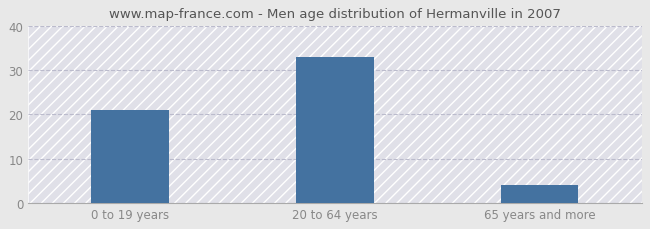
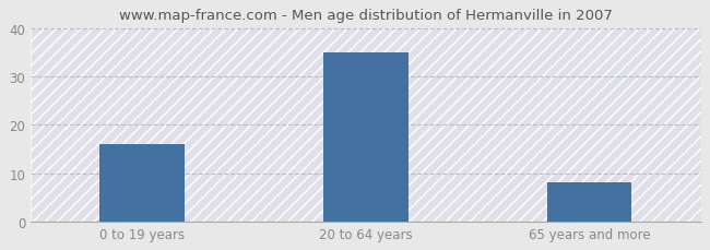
0 to 19 years: 21 -> 16
20 to 64 years: 33 -> 35
65 years and more: 4 -> 8
